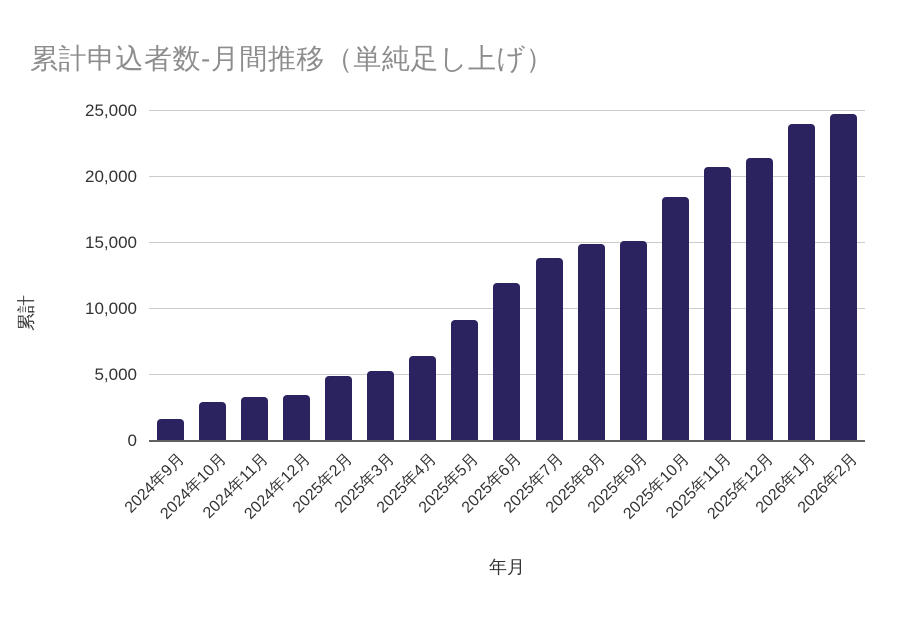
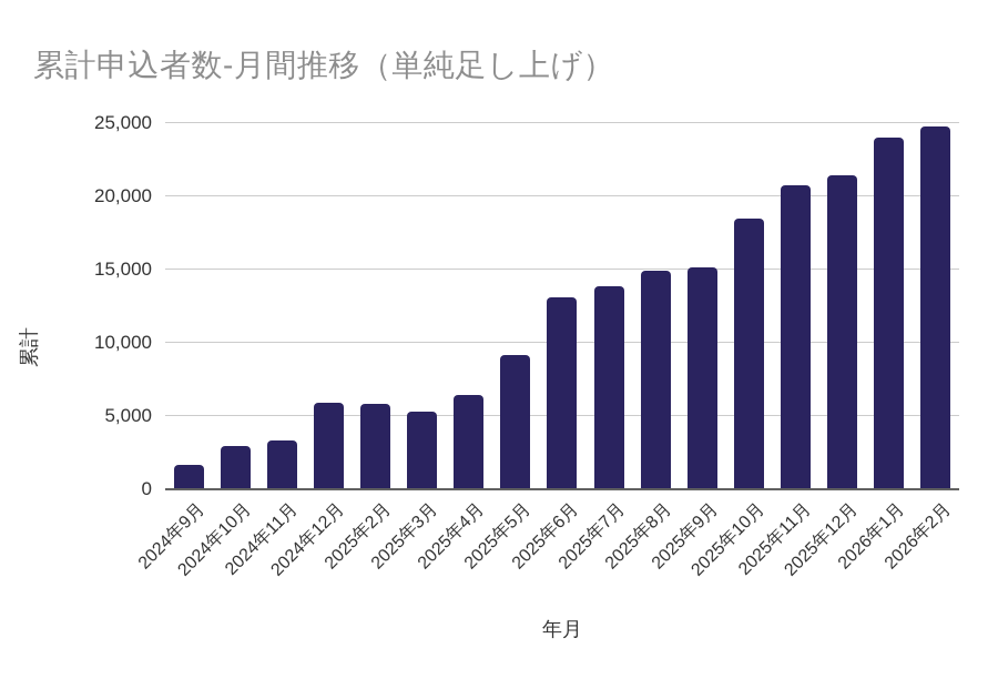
2024年12月: 3400 -> 5900
2025年2月: 5000 -> 5800
2025年6月: 12000 -> 13100
